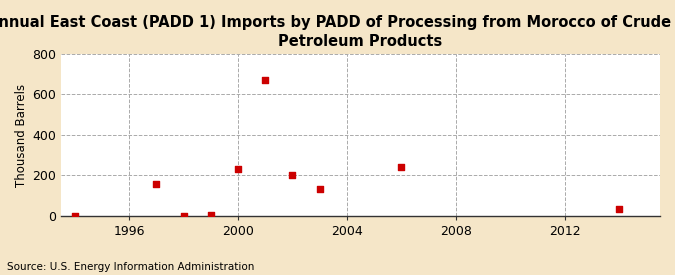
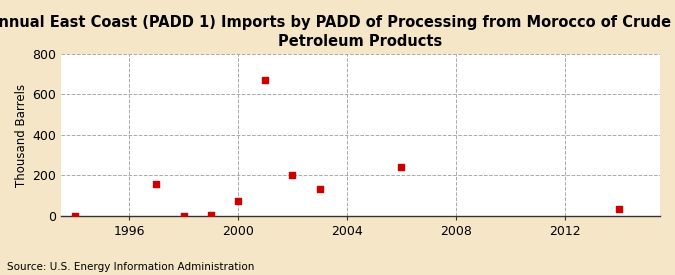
2000: 231 -> 75
